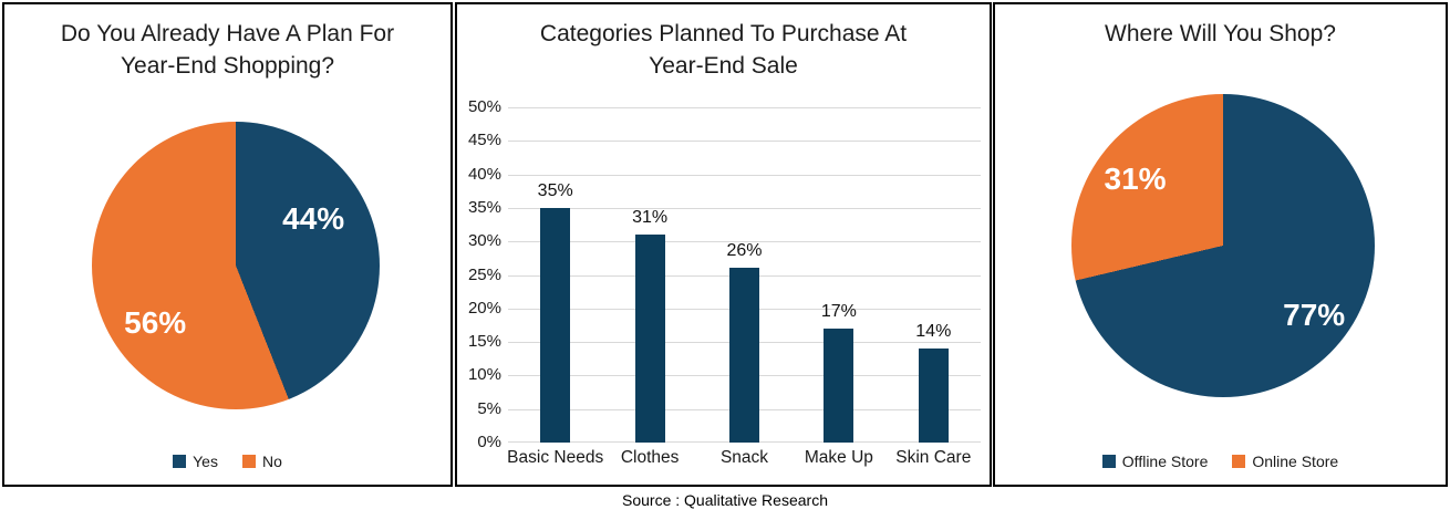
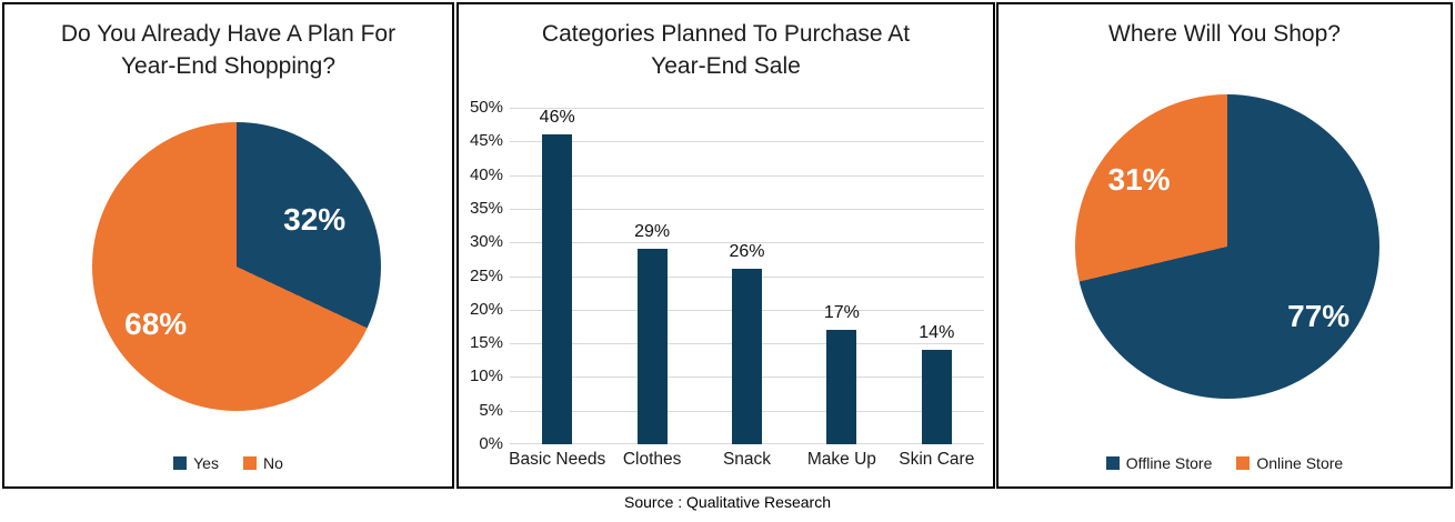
Do You Already Have A Plan For Year-End Shopping?/Yes: 44% -> 32%
Do You Already Have A Plan For Year-End Shopping?/No: 56% -> 68%
Categories Planned To Purchase At Year-End Sale/Basic Needs: 35% -> 46%
Categories Planned To Purchase At Year-End Sale/Clothes: 31% -> 29%
